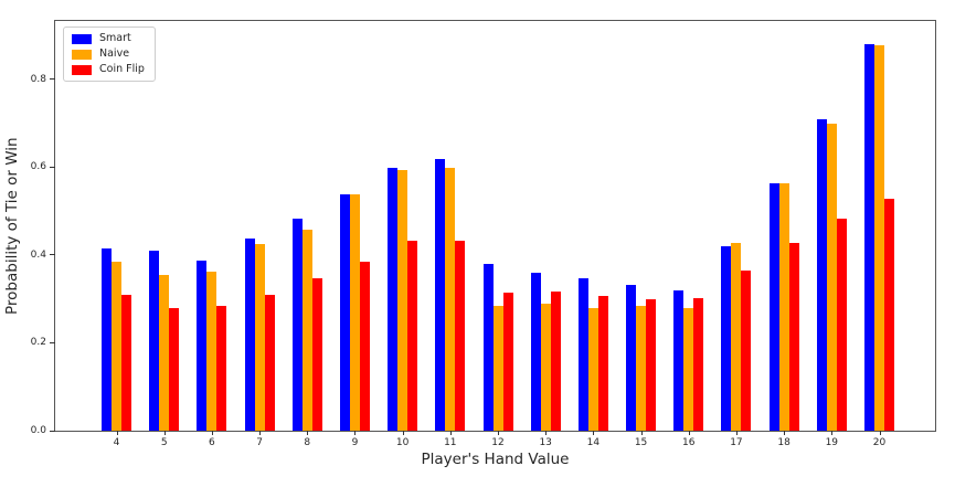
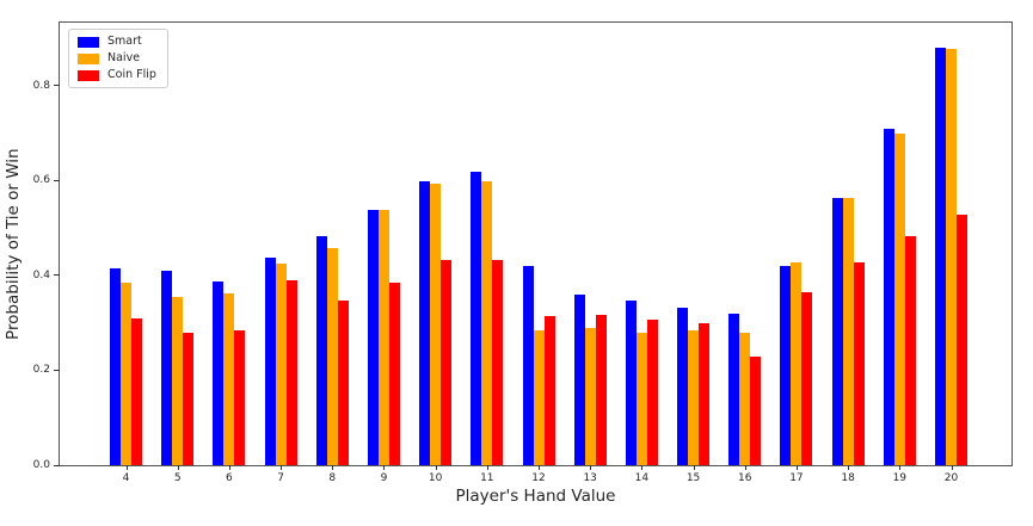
Coin Flip/7: 0.31 -> 0.39
Smart/12: 0.38 -> 0.42
Coin Flip/16: 0.30 -> 0.23
